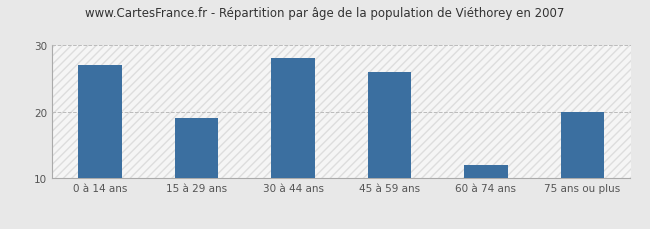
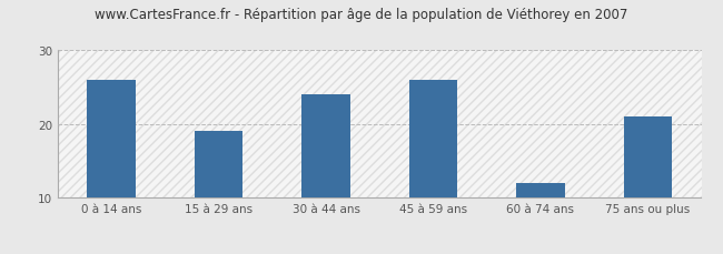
0 à 14 ans: 27 -> 26
30 à 44 ans: 28 -> 24
75 ans ou plus: 20 -> 21
